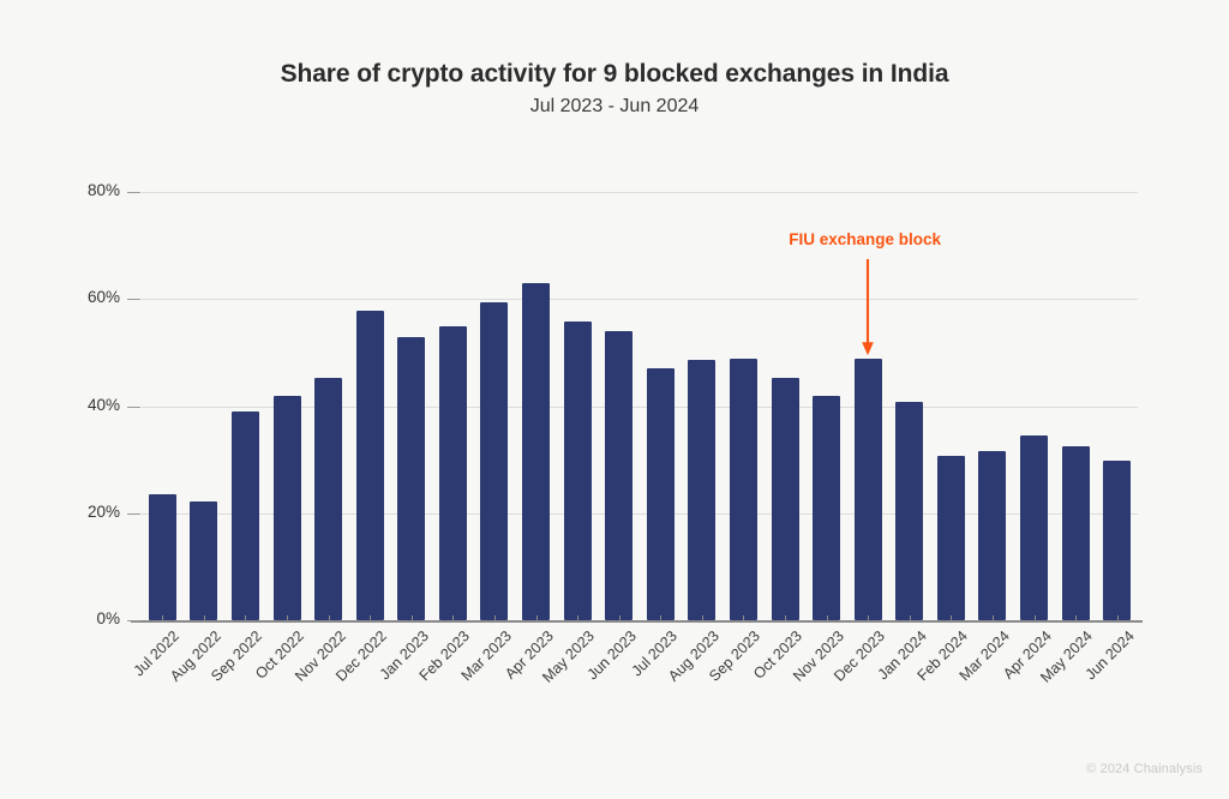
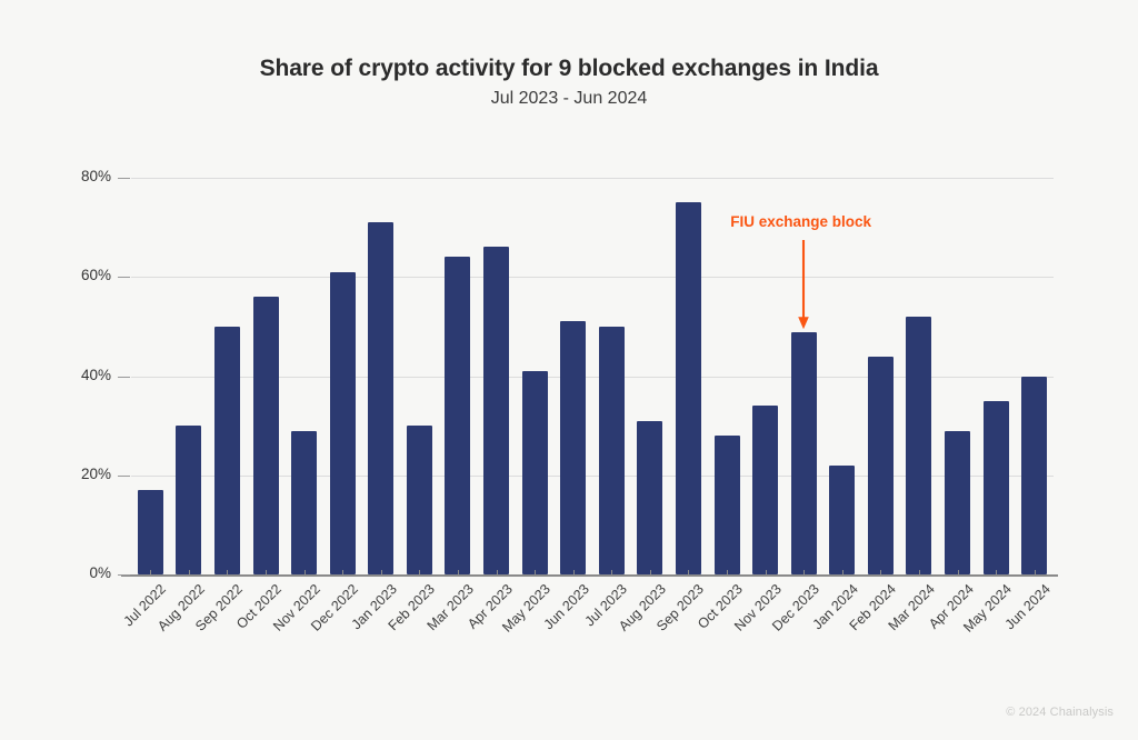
Jul 2022: 24% -> 17%
Aug 2022: 22% -> 30%
Sep 2022: 39% -> 50%
Oct 2022: 42% -> 56%
Nov 2022: 45% -> 29%
Dec 2022: 58% -> 61%
Jan 2023: 53% -> 71%
Feb 2023: 55% -> 30%
Mar 2023: 59% -> 64%
Apr 2023: 63% -> 66%
May 2023: 56% -> 41%
Jun 2023: 54% -> 51%
Jul 2023: 47% -> 50%
Aug 2023: 49% -> 31%
Sep 2023: 49% -> 75%
Oct 2023: 45% -> 28%
Nov 2023: 42% -> 34%
Jan 2024: 41% -> 22%
Feb 2024: 31% -> 44%
Mar 2024: 32% -> 52%
Apr 2024: 34% -> 29%
May 2024: 32% -> 35%
Jun 2024: 30% -> 40%
